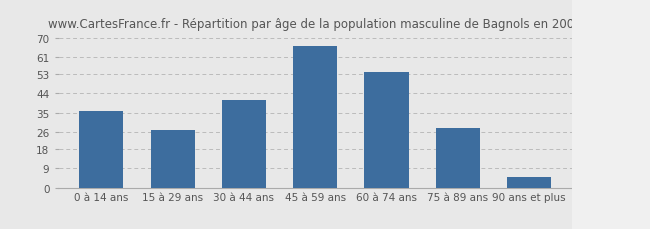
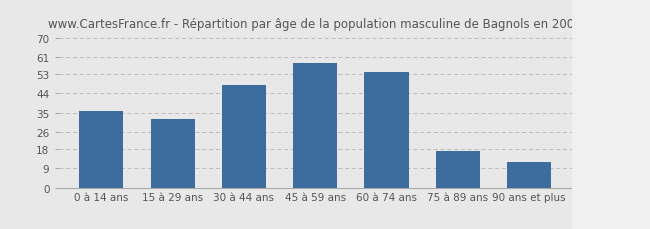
15 à 29 ans: 27 -> 32
30 à 44 ans: 41 -> 48
45 à 59 ans: 66 -> 58
75 à 89 ans: 28 -> 17
90 ans et plus: 5 -> 12
